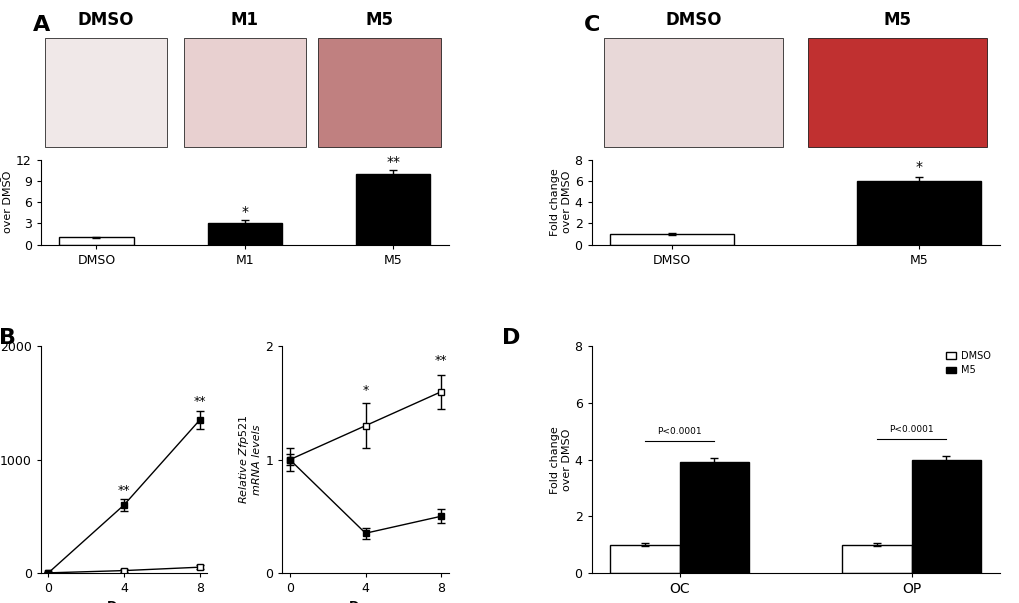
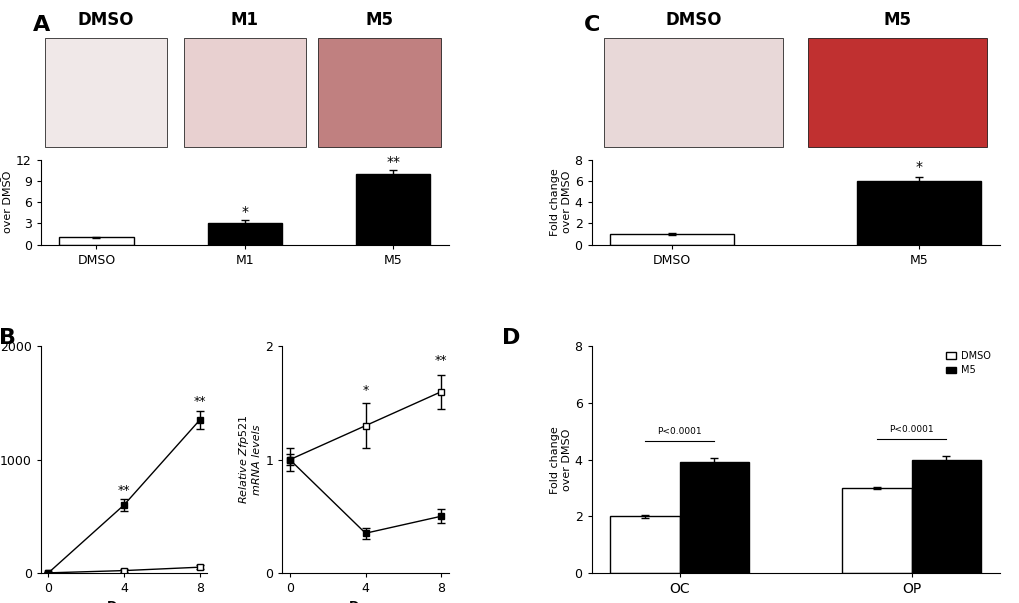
DMSO/OC: 1 -> 2
DMSO/OP: 1 -> 3
